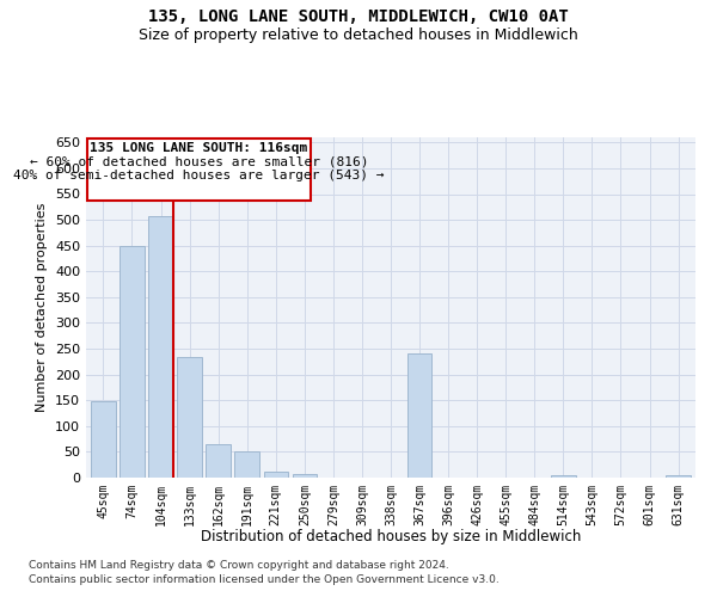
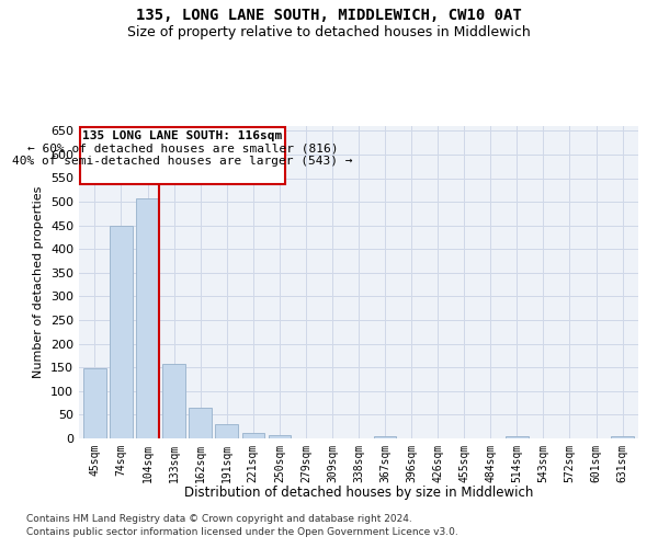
133sqm: 235 -> 158
191sqm: 50 -> 30
367sqm: 240 -> 5
